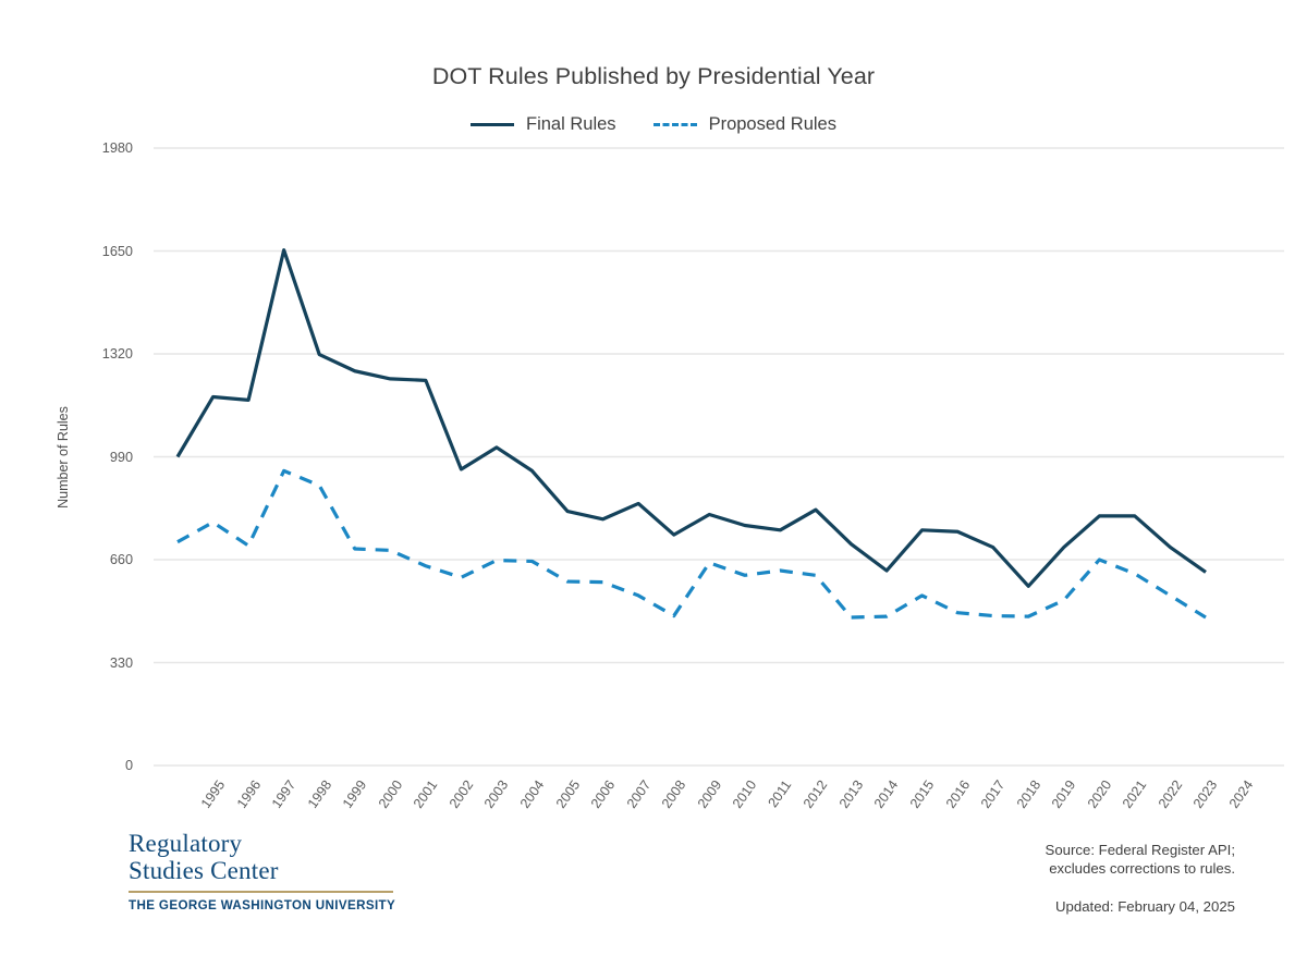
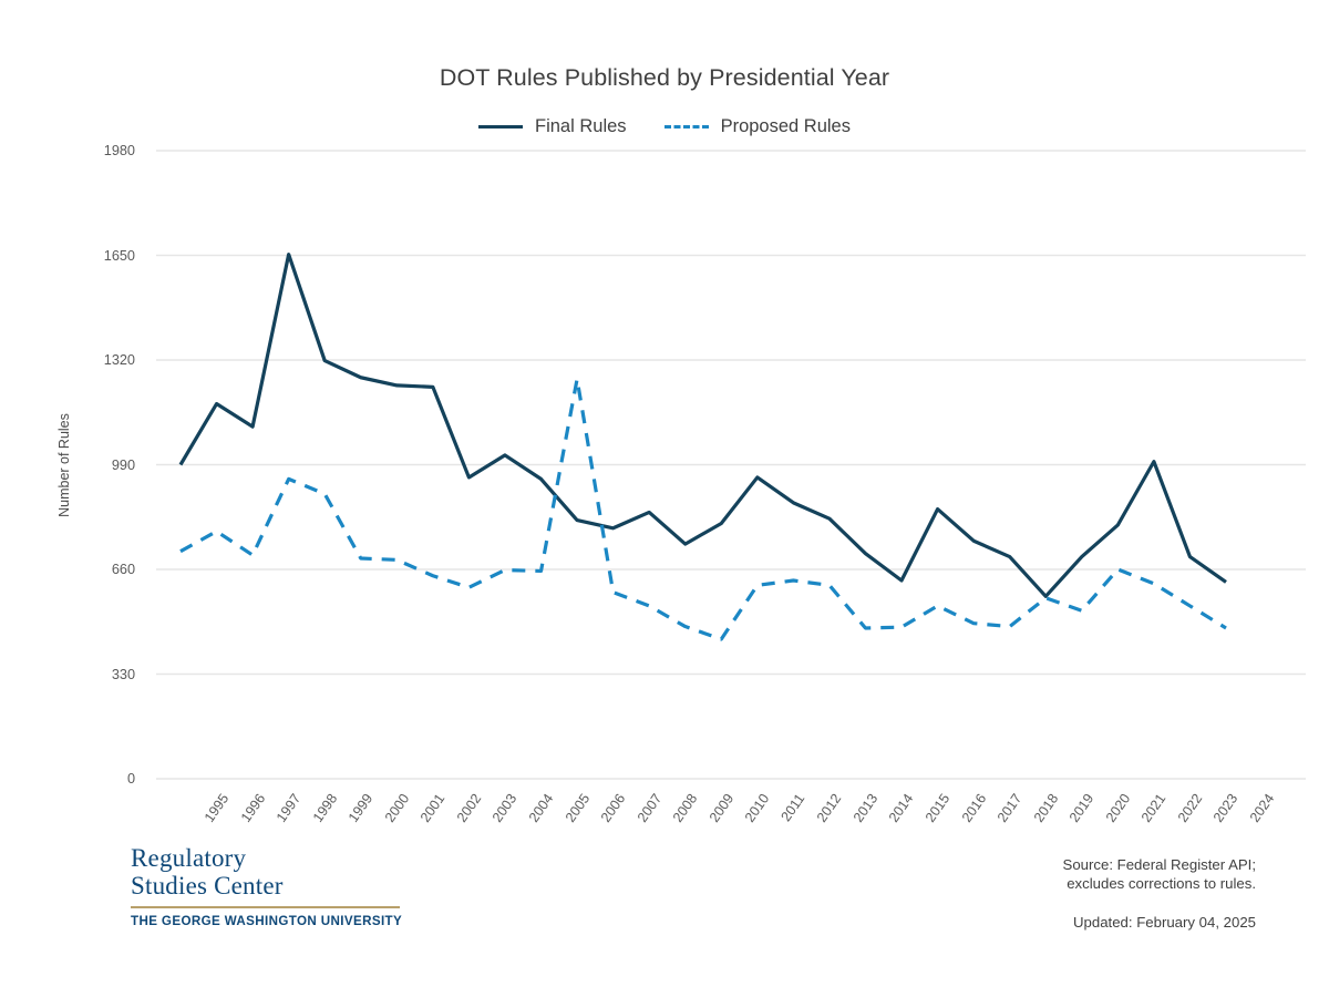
Final Rules/1997: 1170 -> 1110
Proposed Rules/2006: 590 -> 1260
Proposed Rules/2010: 650 -> 440
Final Rules/2011: 770 -> 950
Final Rules/2012: 760 -> 870
Final Rules/2016: 760 -> 850
Proposed Rules/2019: 480 -> 570
Final Rules/2022: 800 -> 1000
